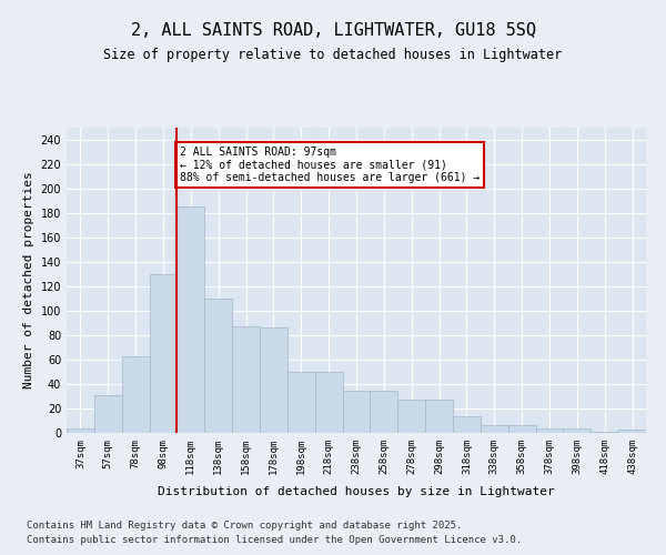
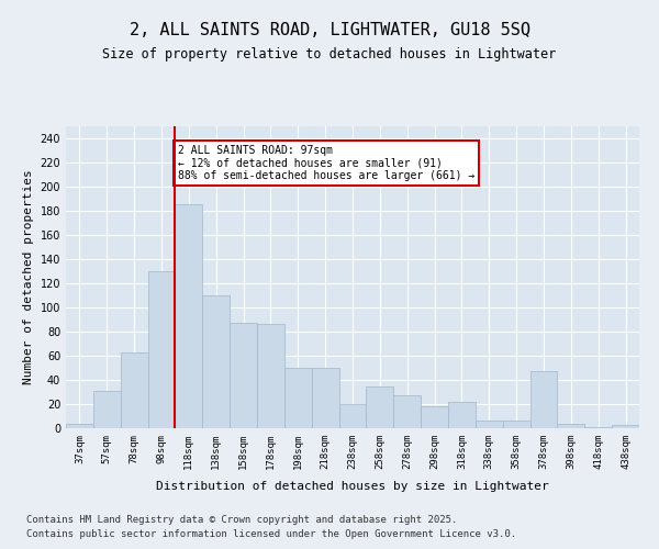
238sqm: 35 -> 20
298sqm: 27 -> 18
318sqm: 14 -> 22
378sqm: 4 -> 47
